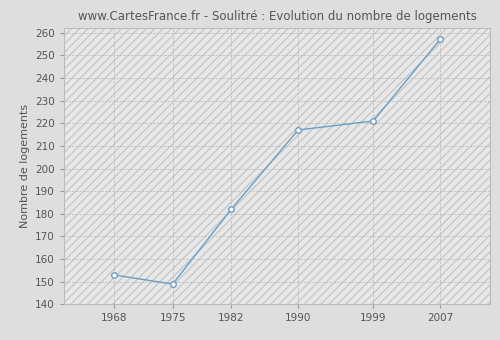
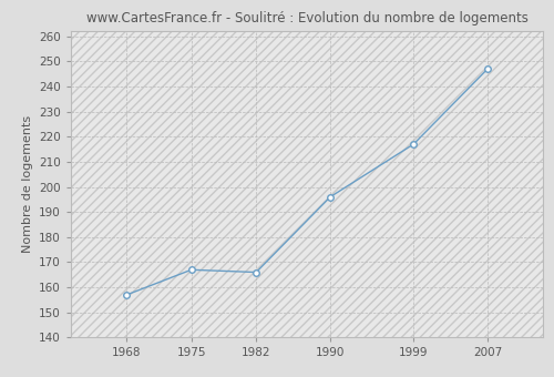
1968: 153 -> 157
1975: 149 -> 167
1982: 182 -> 166
1990: 217 -> 196
1999: 221 -> 217
2007: 257 -> 247
